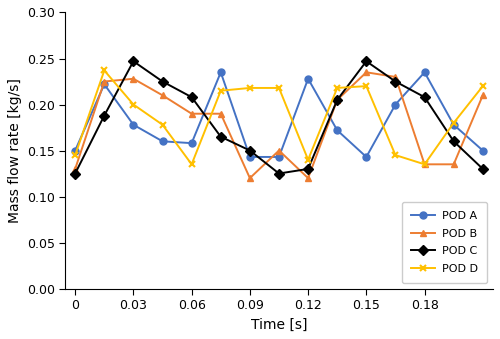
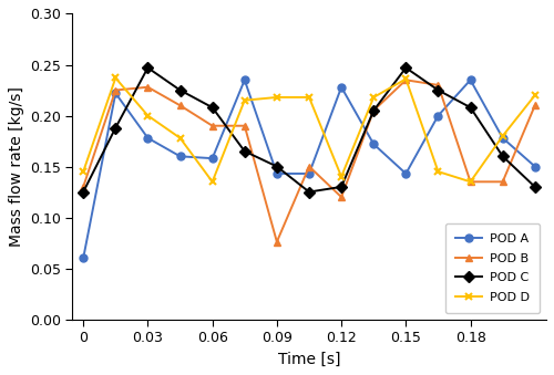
POD A/0: 0.150 -> 0.060
POD B/0.09: 0.120 -> 0.076
POD D/0.15: 0.220 -> 0.236
